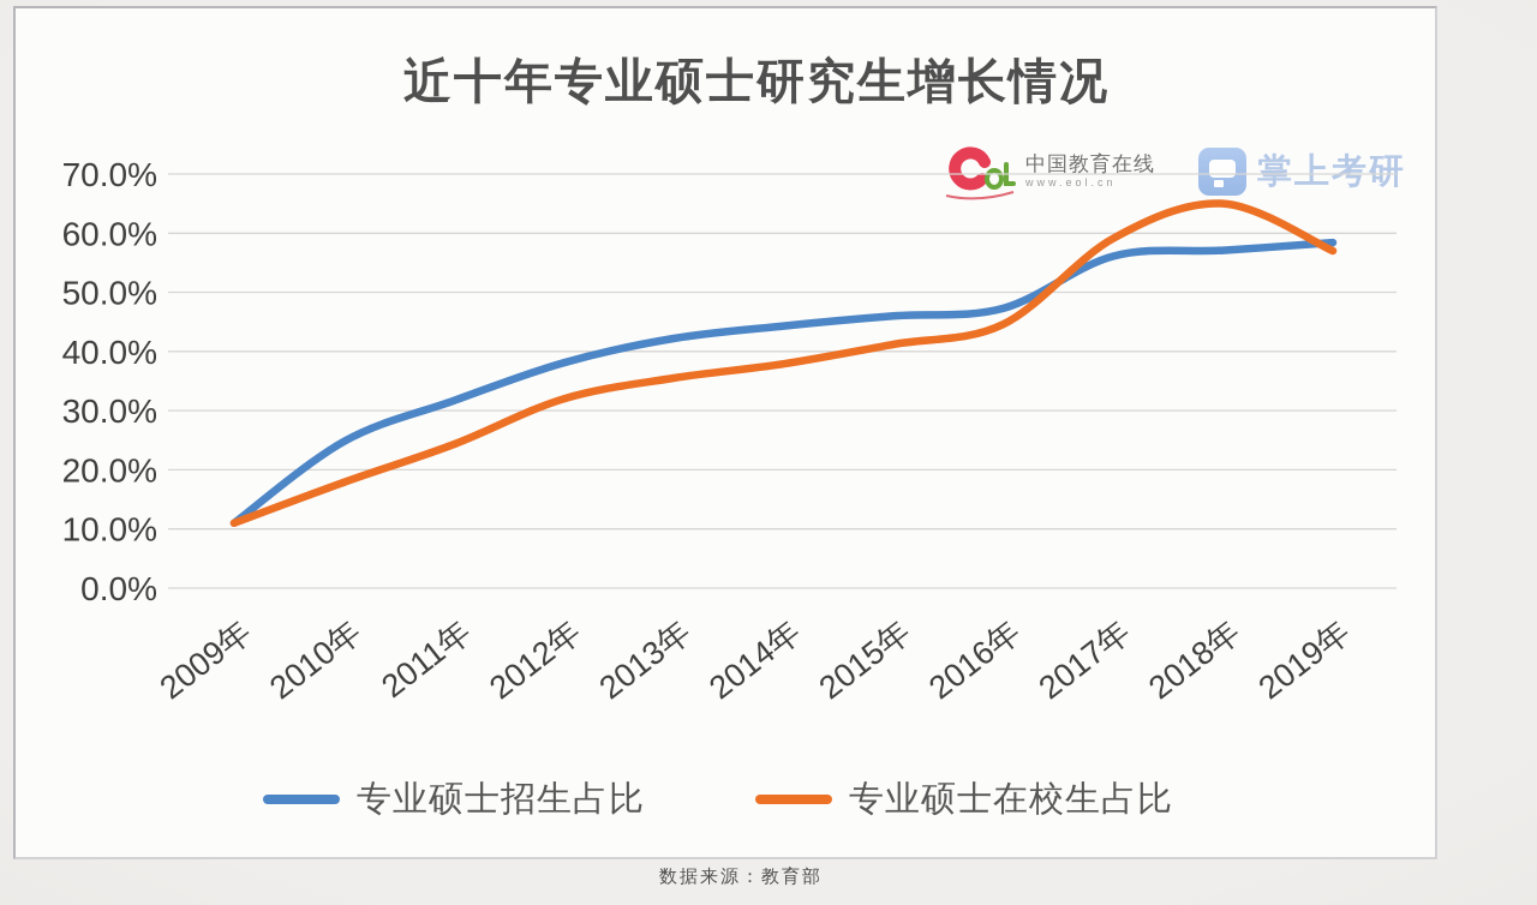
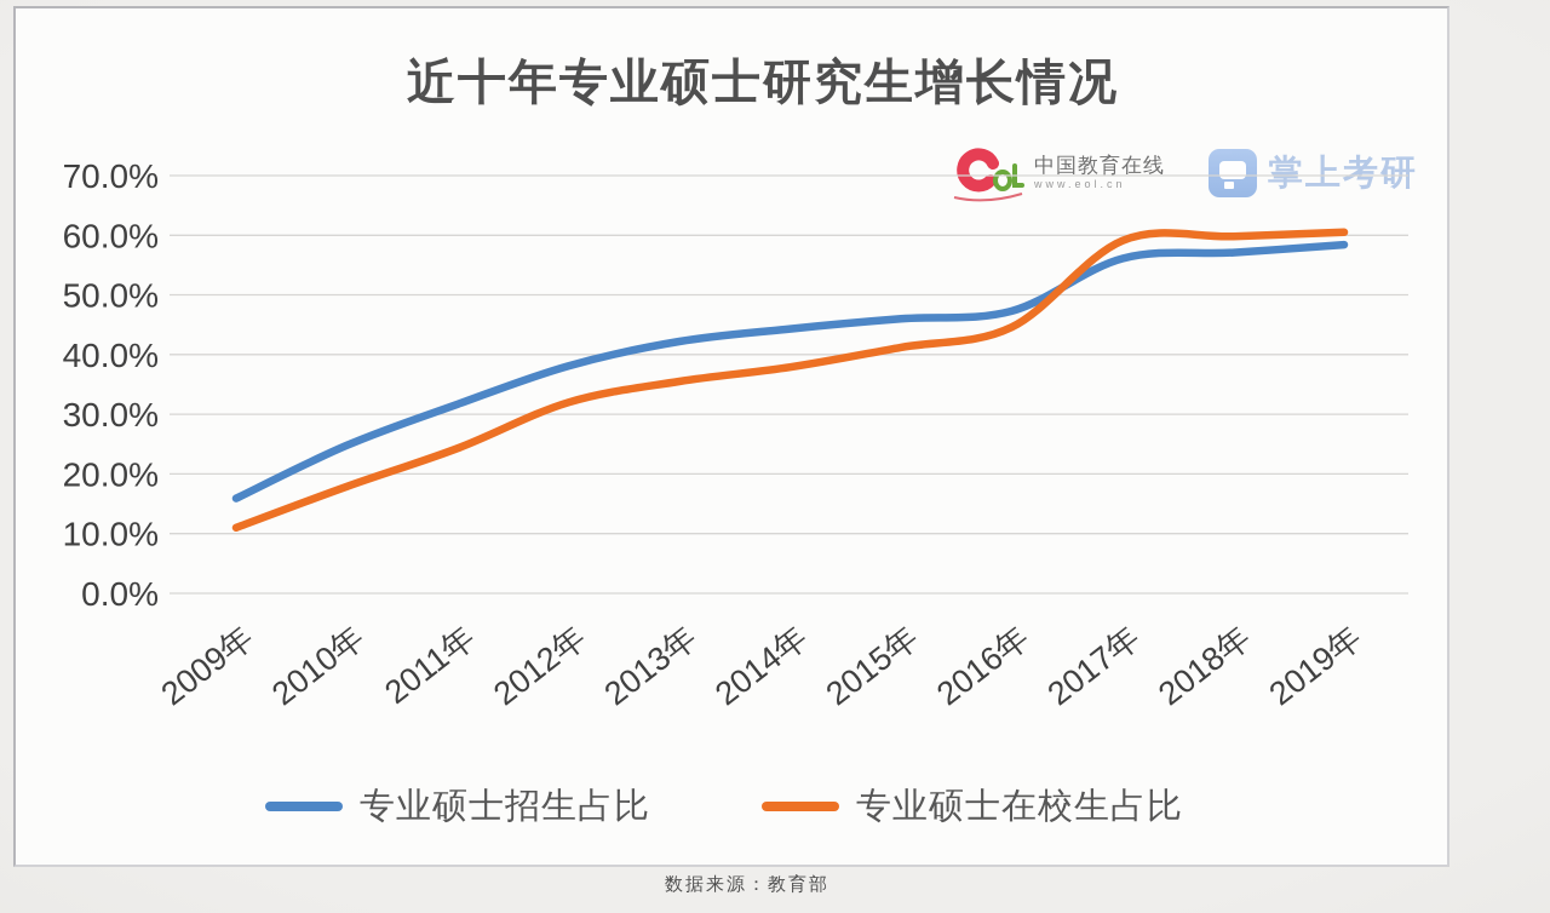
专业硕士招生占比/2009年: 11% -> 16%
专业硕士在校生占比/2018年: 65% -> 60%
专业硕士在校生占比/2019年: 57% -> 60%
